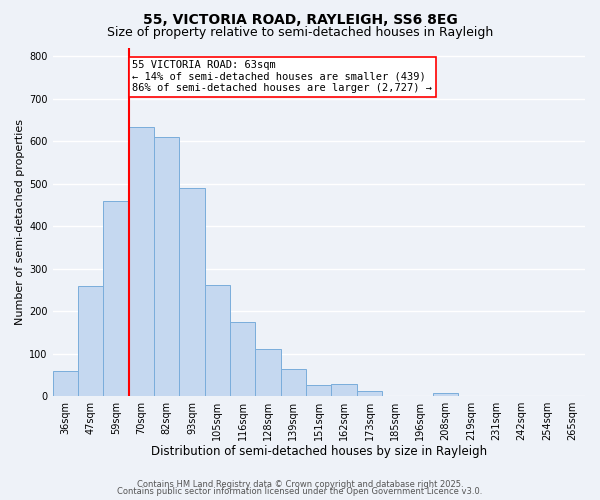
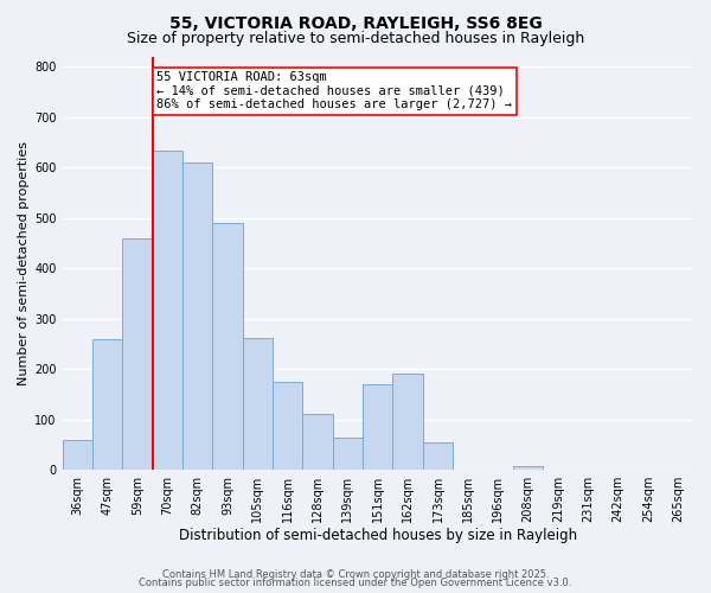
151sqm: 27 -> 170
162sqm: 28 -> 190
173sqm: 11 -> 55
